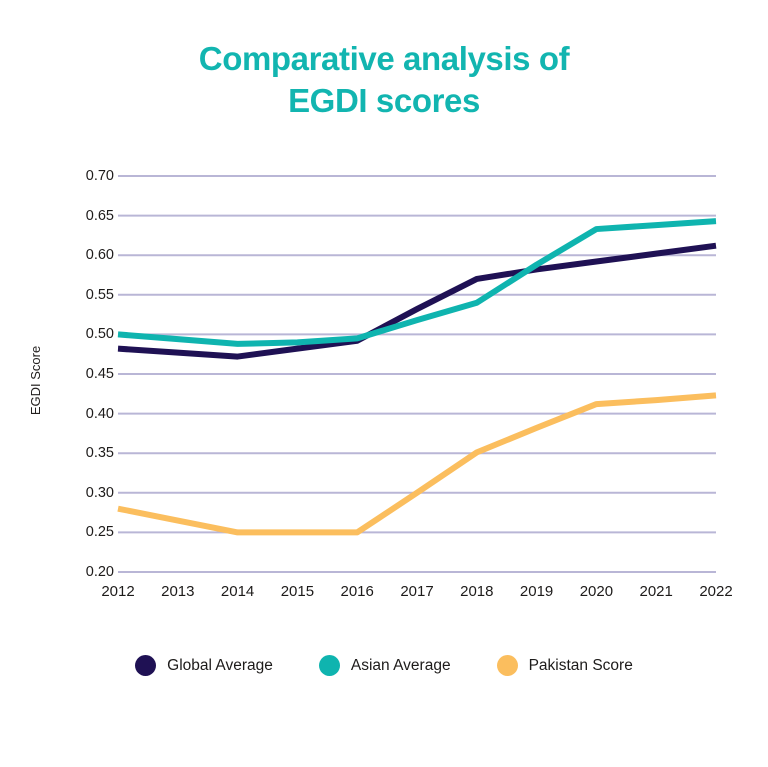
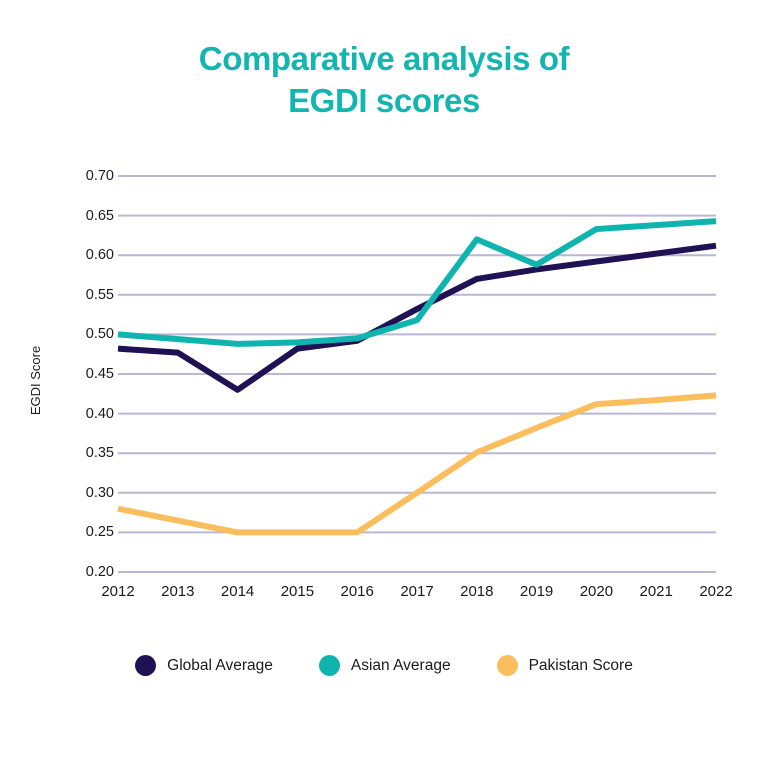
Global Average/2014: 0.47 -> 0.43
Asian Average/2018: 0.54 -> 0.62
